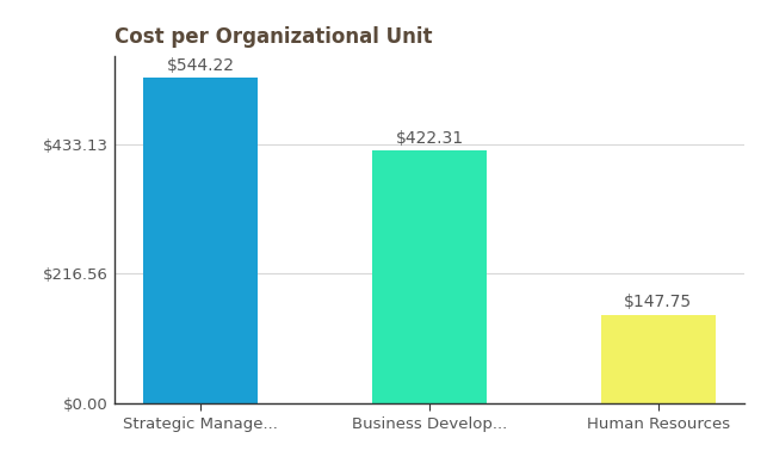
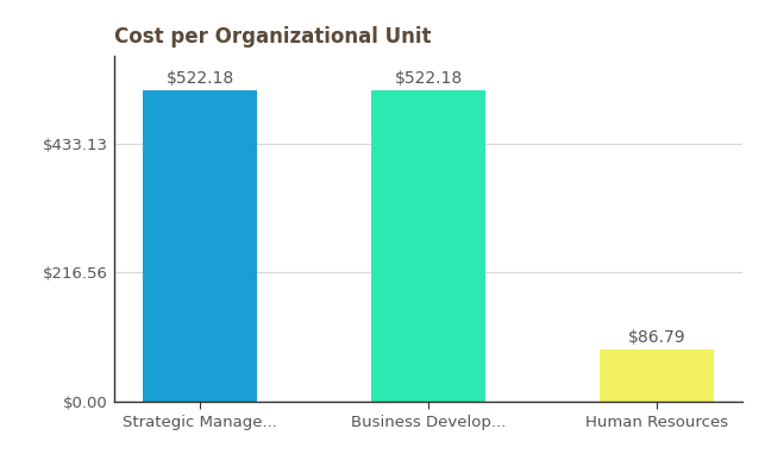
Strategic Manage...: $544.22 -> $522.18
Business Develop...: $422.31 -> $522.18
Human Resources: $147.75 -> $86.79
